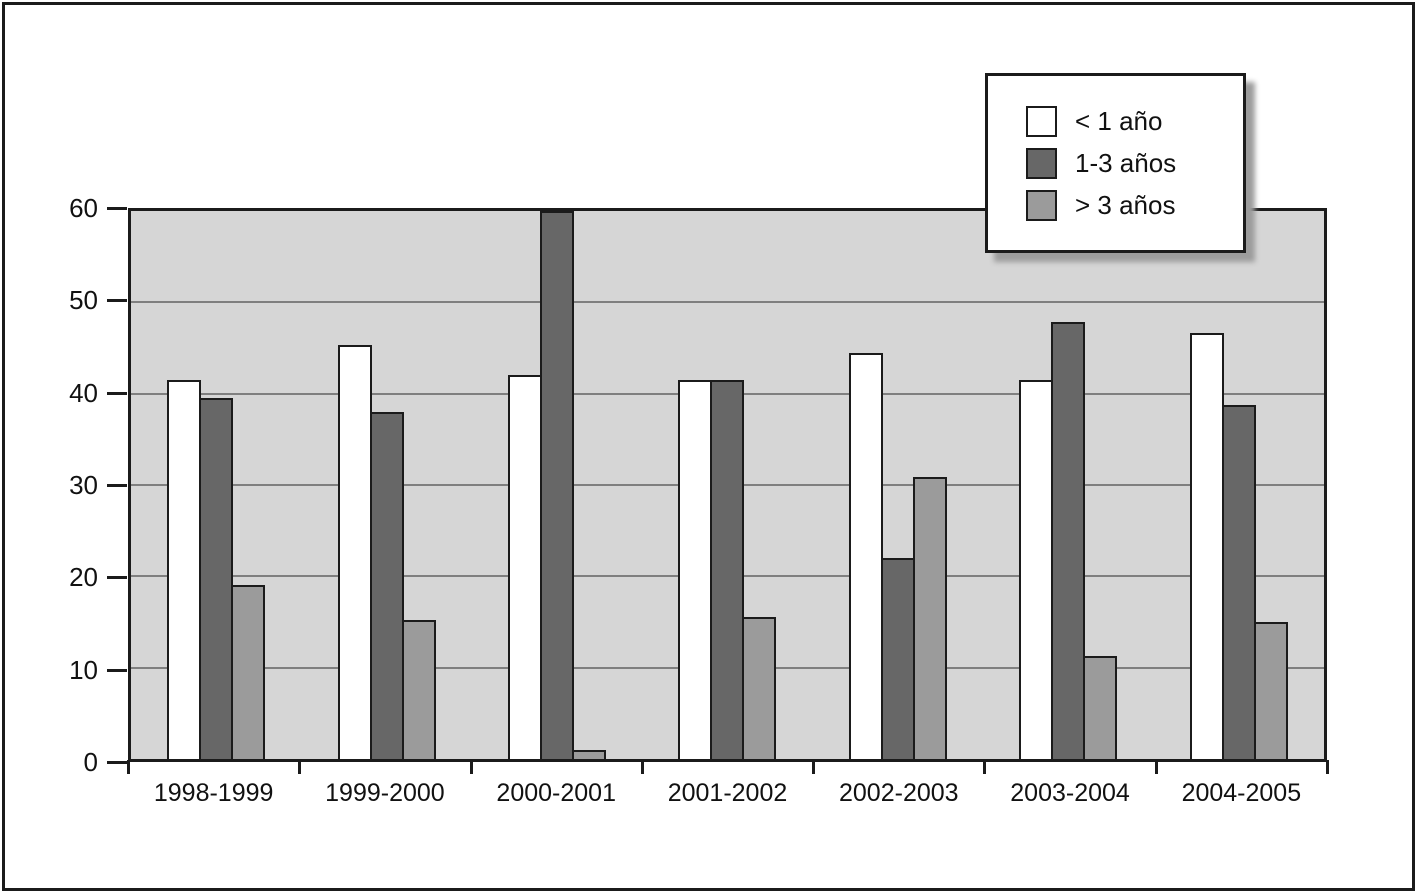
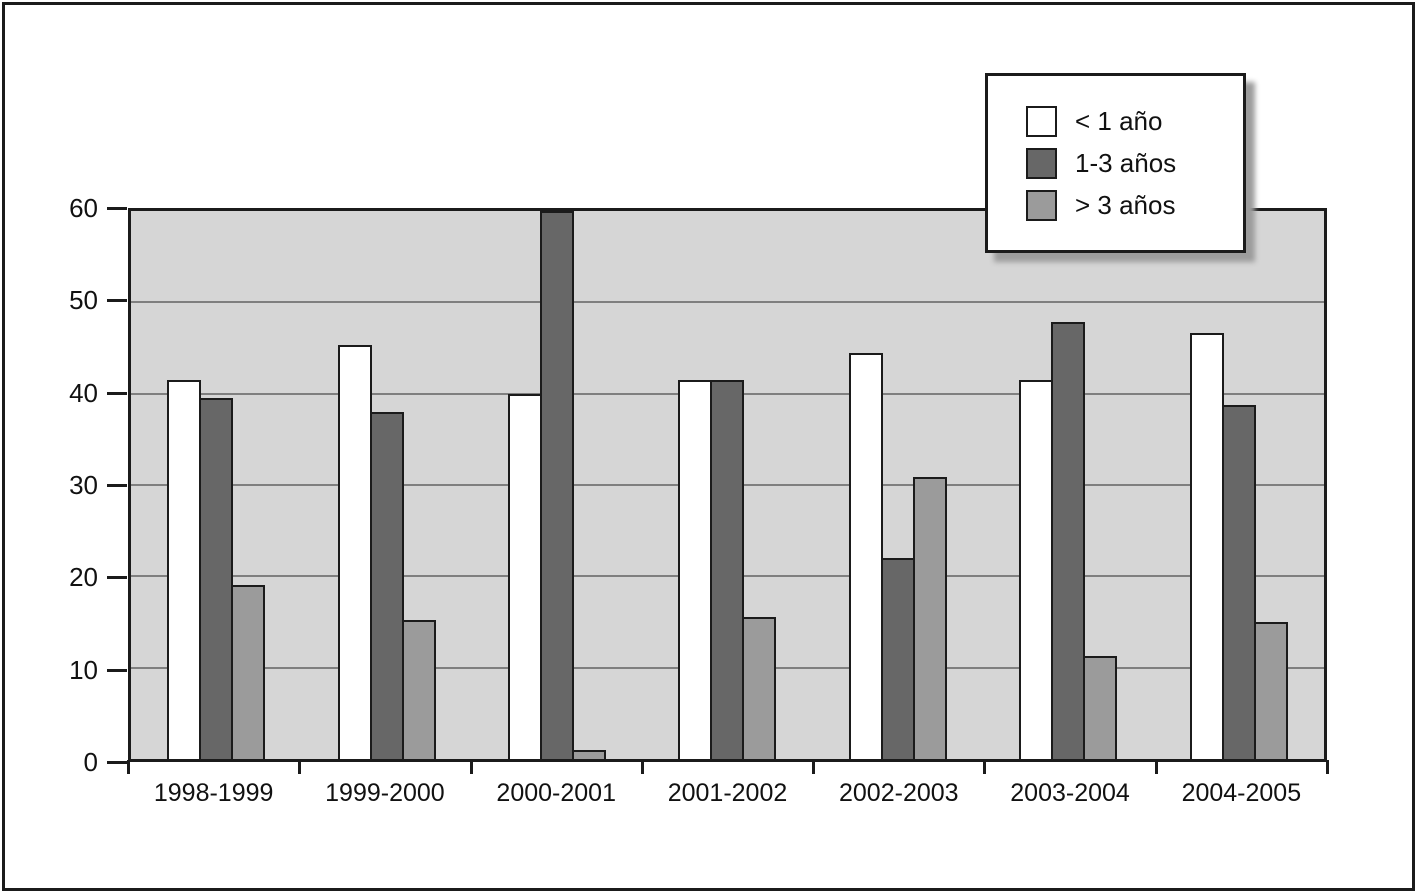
< 1 año/2000-2001: 42 -> 40
